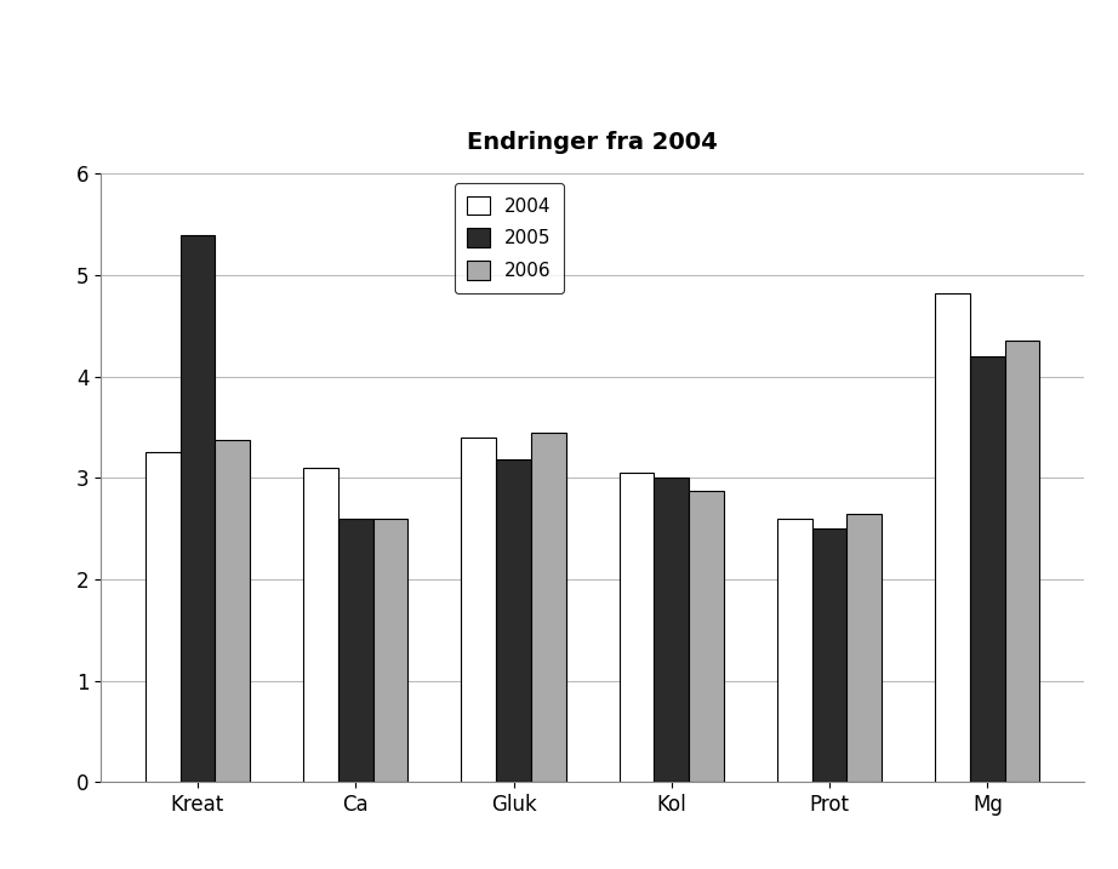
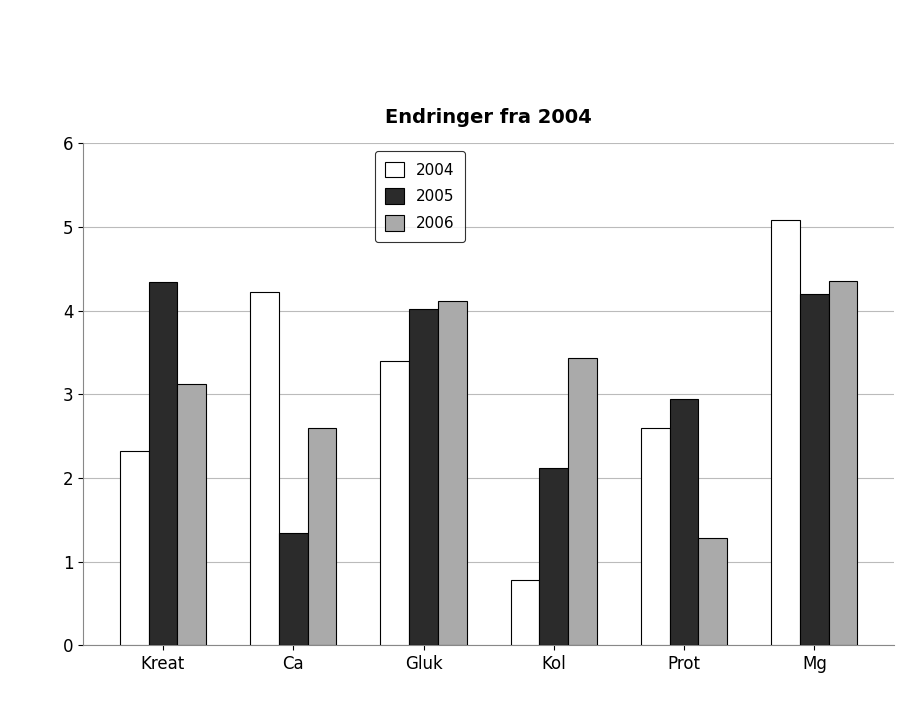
2004/Kreat: 3.25 -> 2.32
2005/Kreat: 5.40 -> 4.34
2006/Kreat: 3.37 -> 3.12
2004/Ca: 3.10 -> 4.22
2005/Ca: 2.60 -> 1.34
2005/Gluk: 3.18 -> 4.02
2006/Gluk: 3.45 -> 4.12
2004/Kol: 3.05 -> 0.78
2005/Kol: 3.01 -> 2.12
2006/Kol: 2.87 -> 3.44
2005/Prot: 2.50 -> 2.94
2006/Prot: 2.65 -> 1.28
2004/Mg: 4.82 -> 5.08
